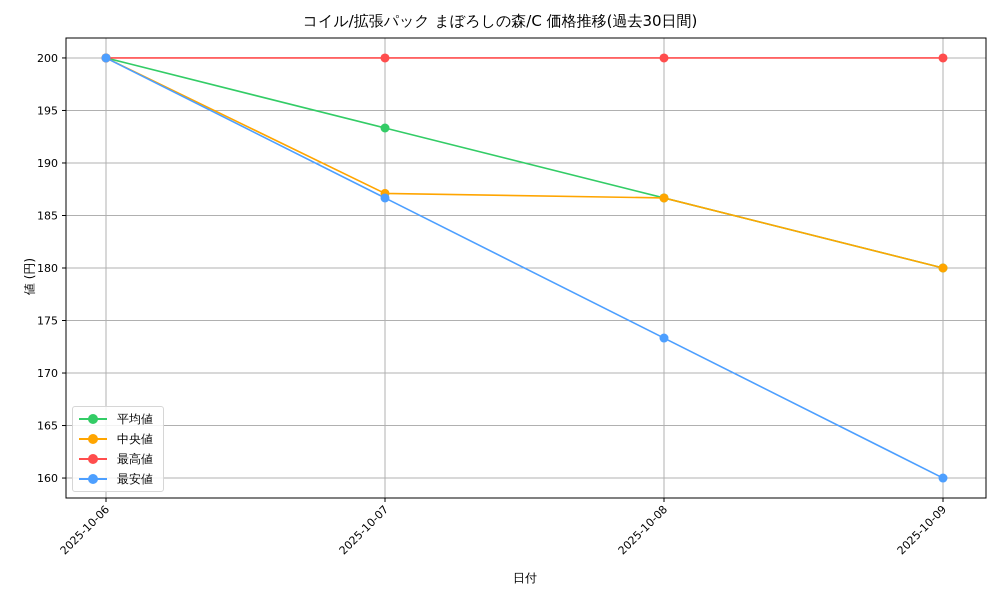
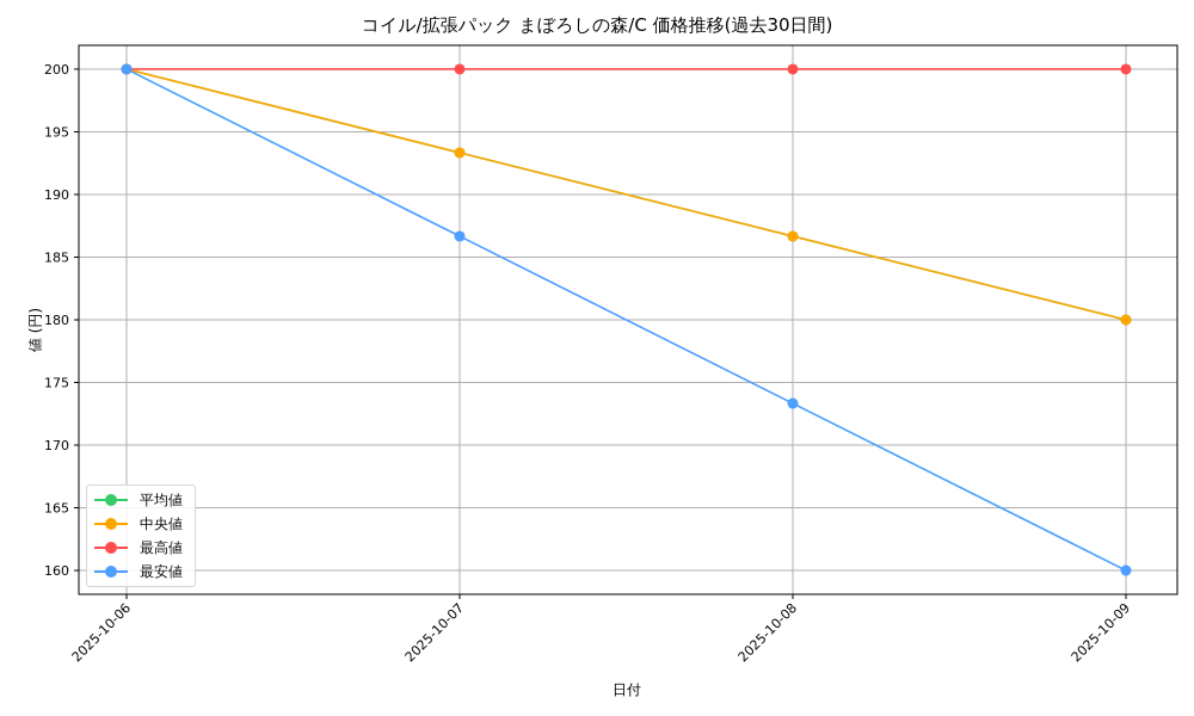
中央値/2025-10-07: 187.1 -> 193.3
